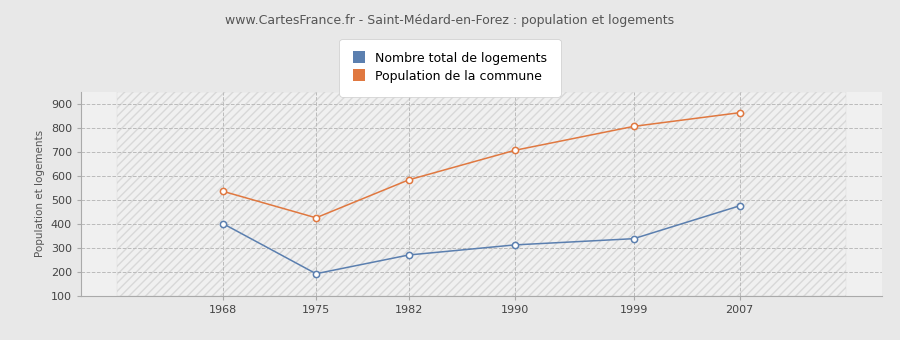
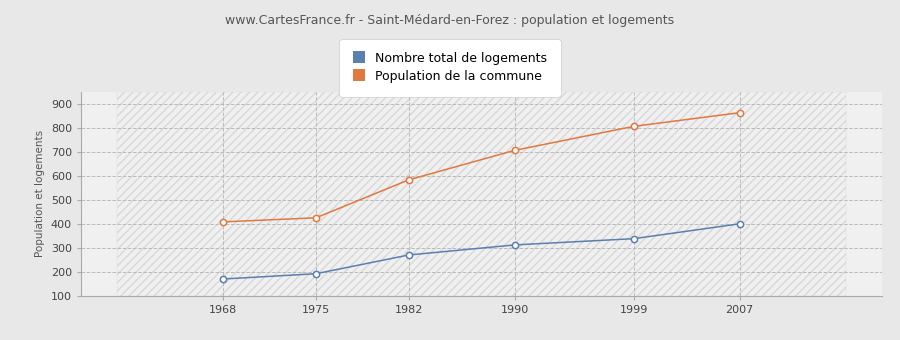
Nombre total de logements/1968: 400 -> 170
Population de la commune/1968: 535 -> 408
Nombre total de logements/2007: 475 -> 400
